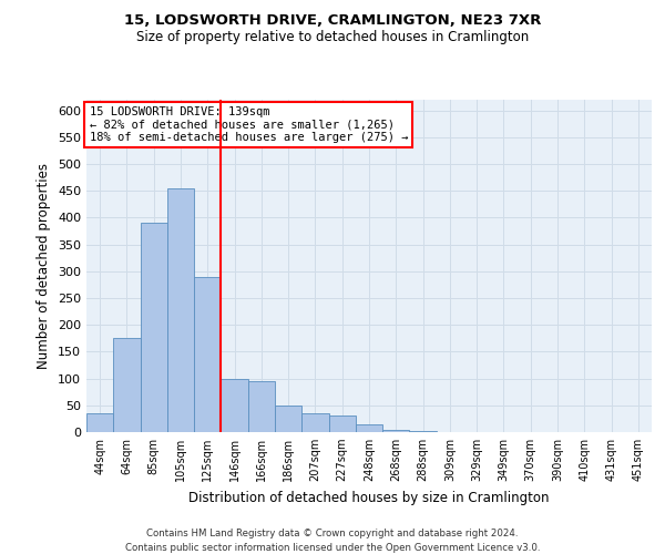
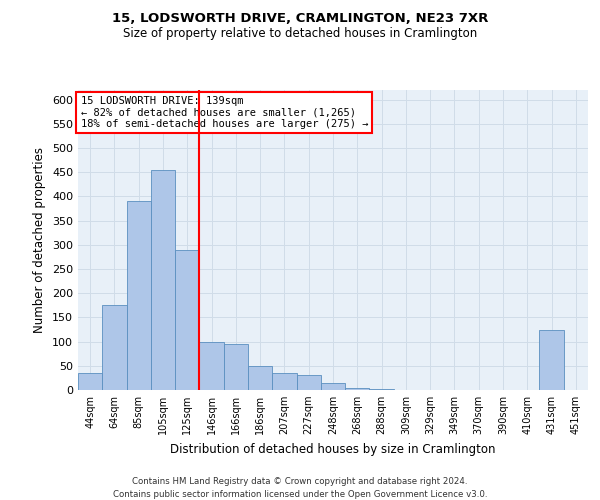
431sqm: 1 -> 125
